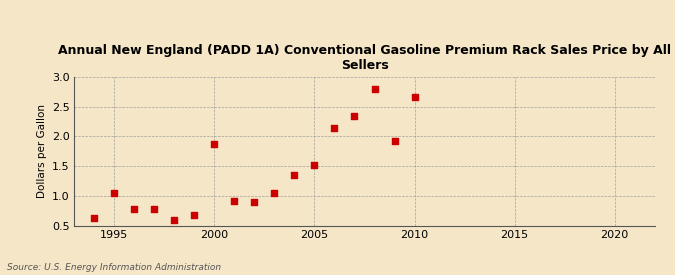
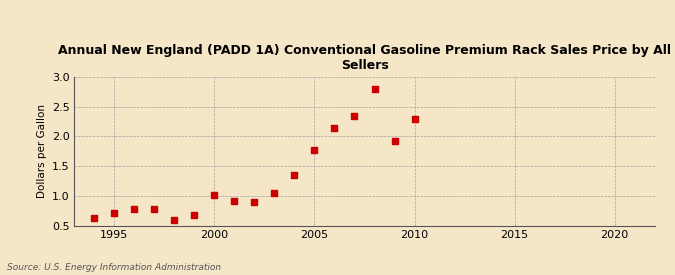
1995: 1.04 -> 0.71
2000: 1.88 -> 1.01
2005: 1.52 -> 1.77
2010: 2.66 -> 2.30
